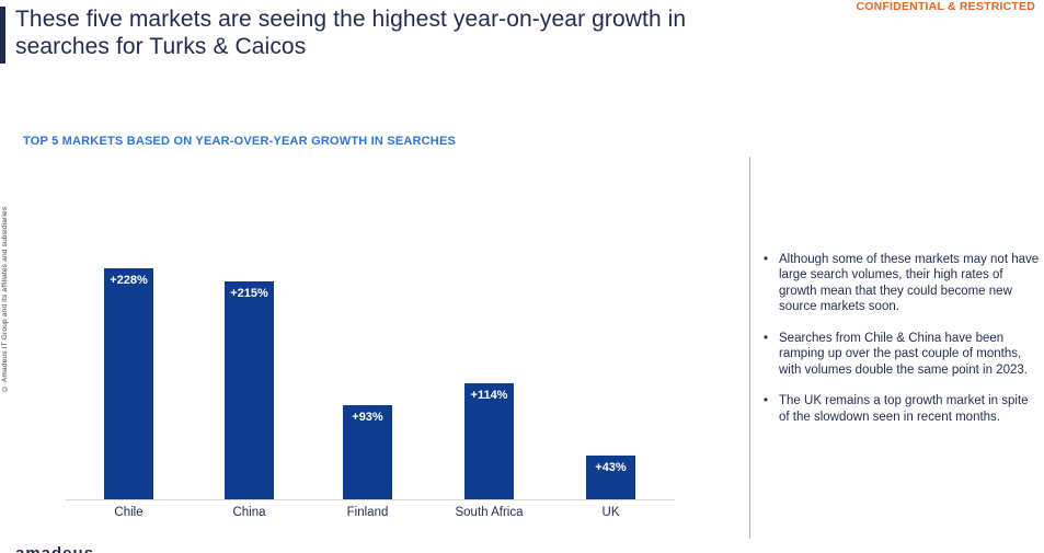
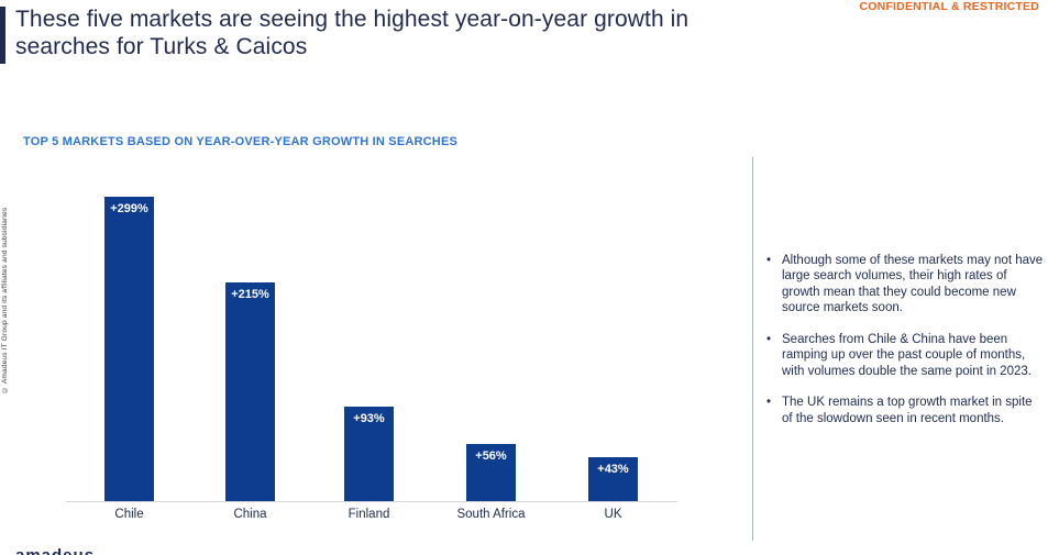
Chile: +228% -> +299%
South Africa: +114% -> +56%
